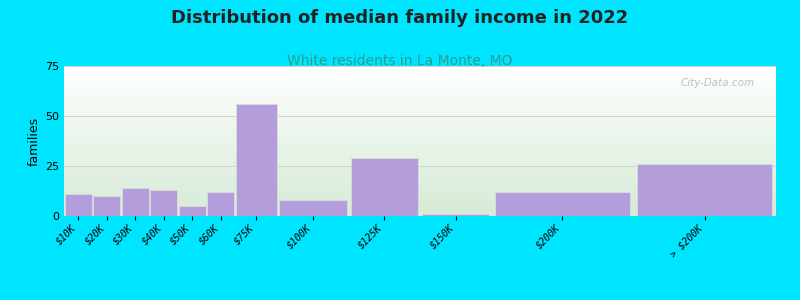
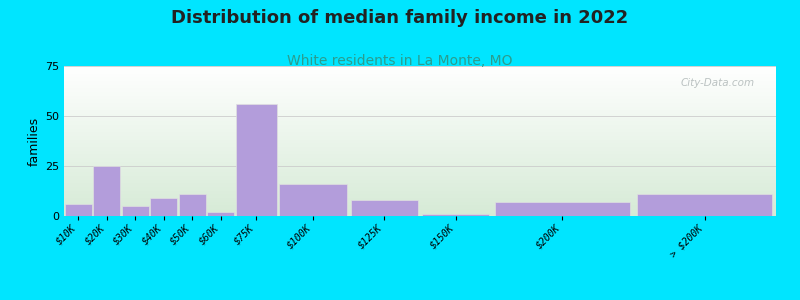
$10K: 11 -> 6
$20K: 10 -> 25
$30K: 14 -> 5
$40K: 13 -> 9
$50K: 5 -> 11
$60K: 12 -> 2
$100K: 8 -> 16
$125K: 29 -> 8
$200K: 12 -> 7
> $200K: 26 -> 11
